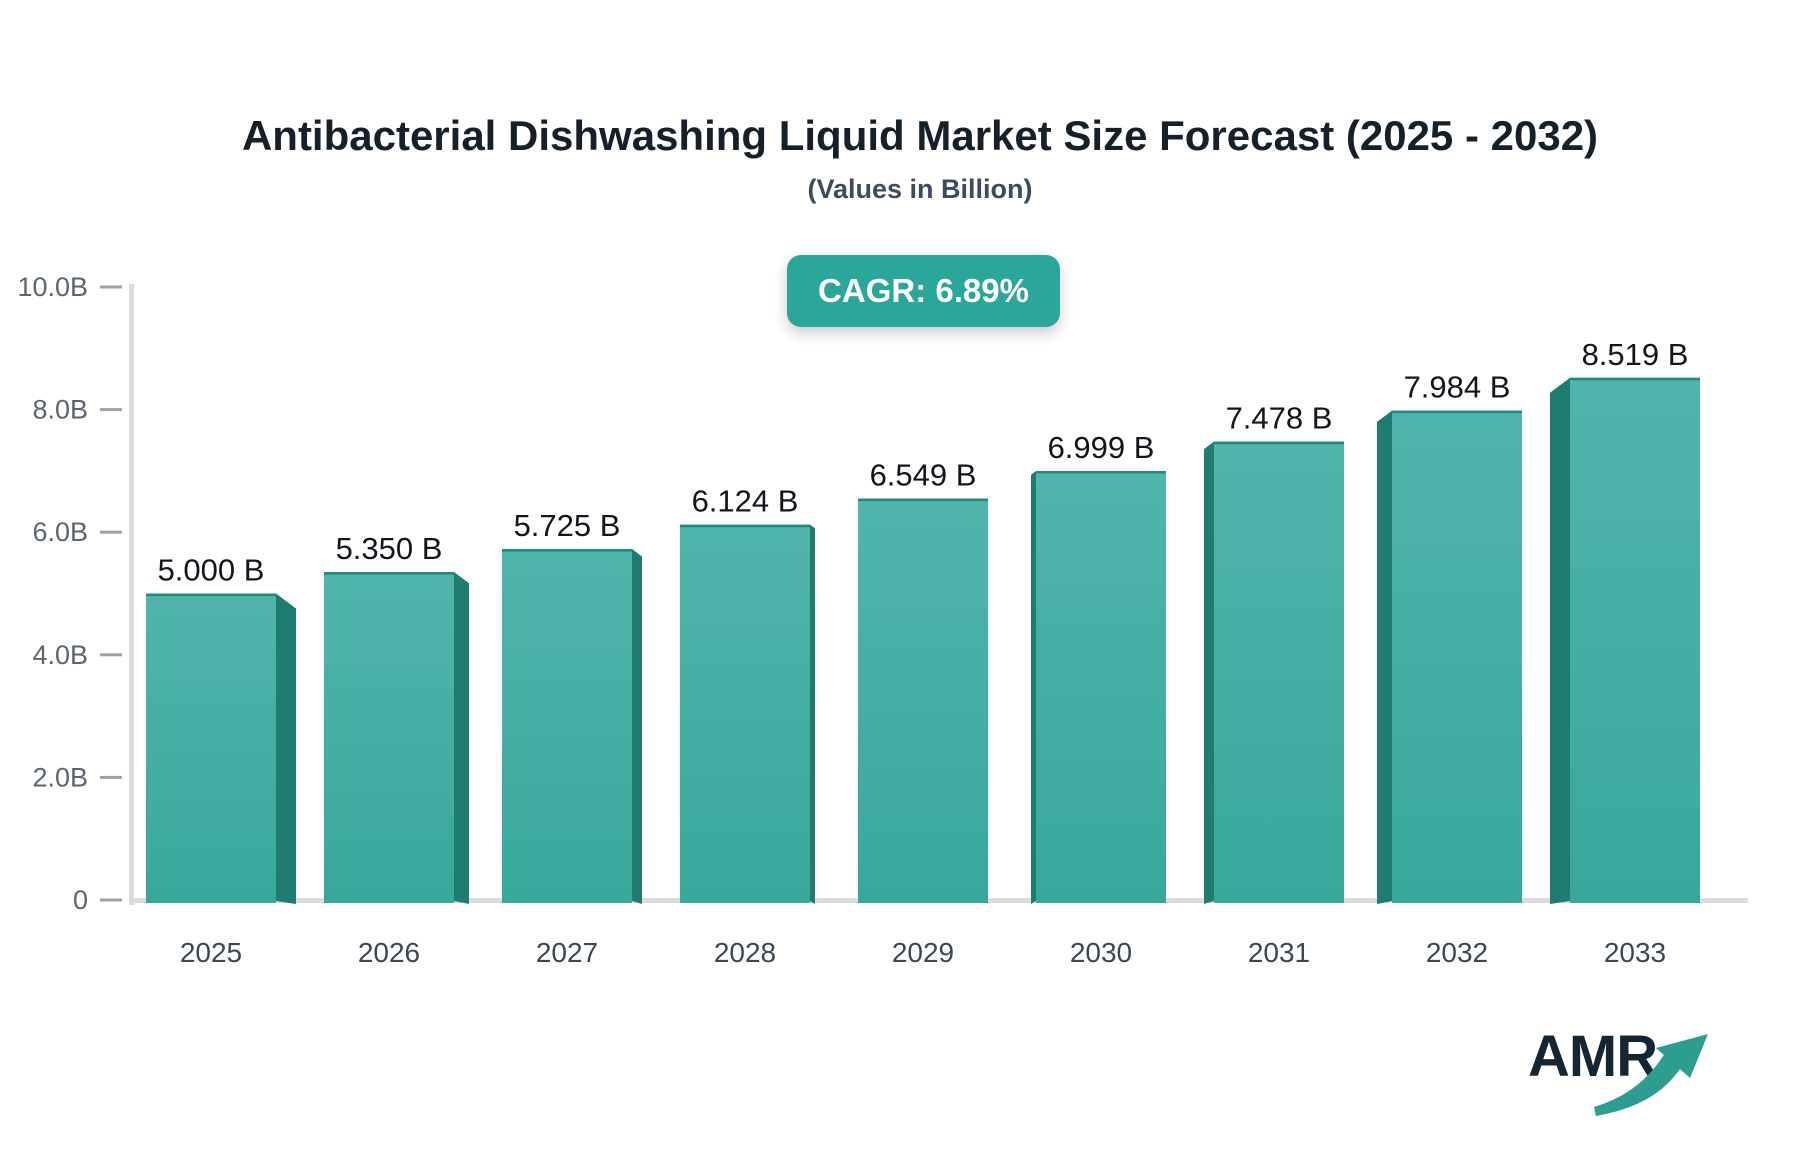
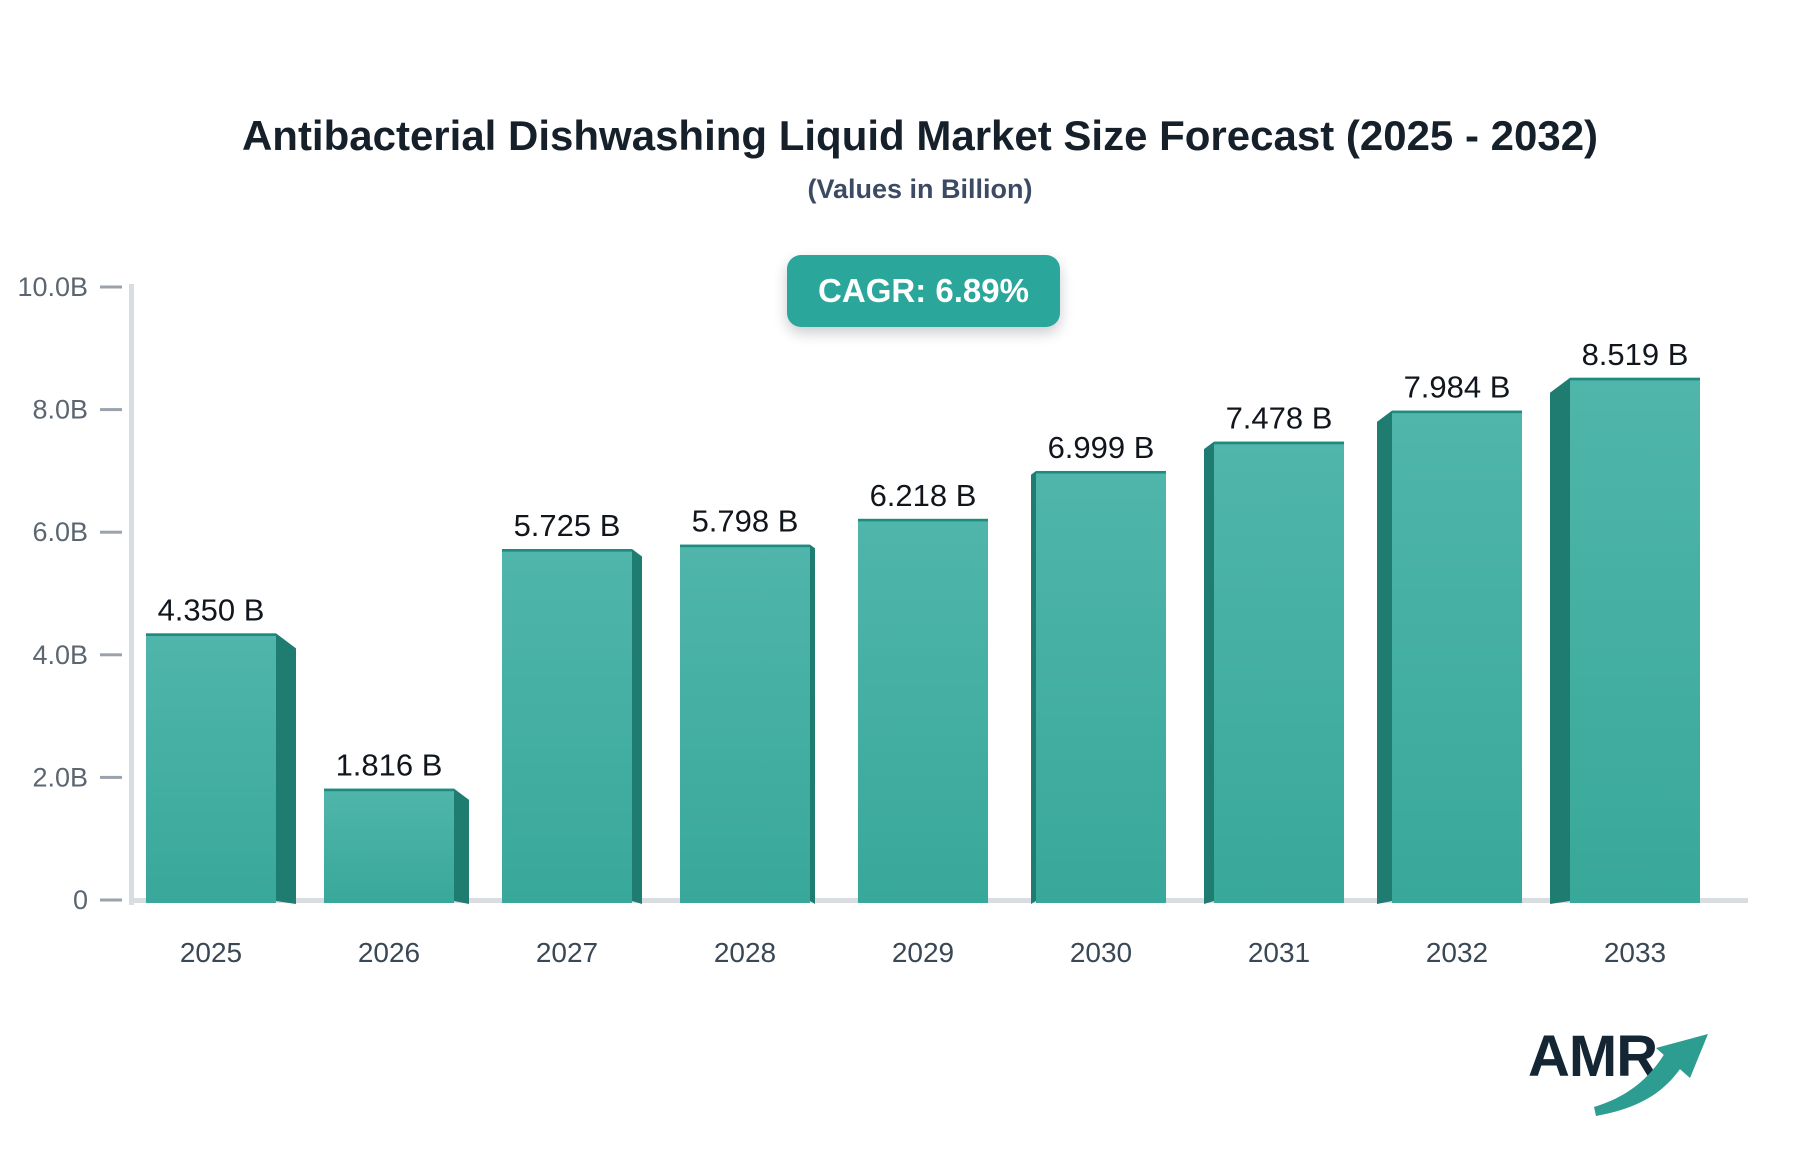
2025: 5.000 -> 4.350
2026: 5.350 -> 1.816
2028: 6.124 -> 5.798
2029: 6.549 -> 6.218
